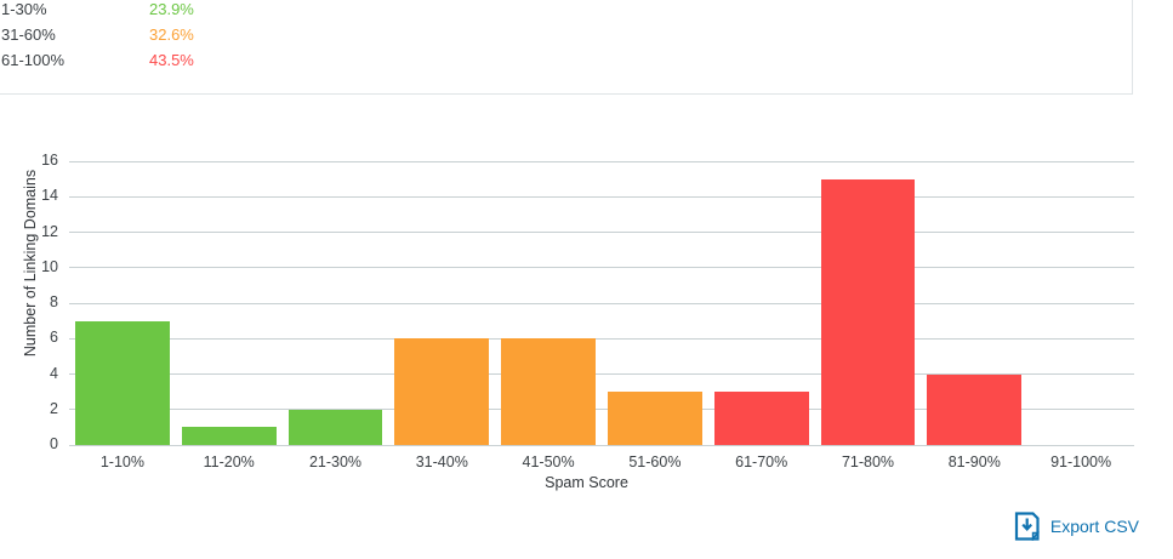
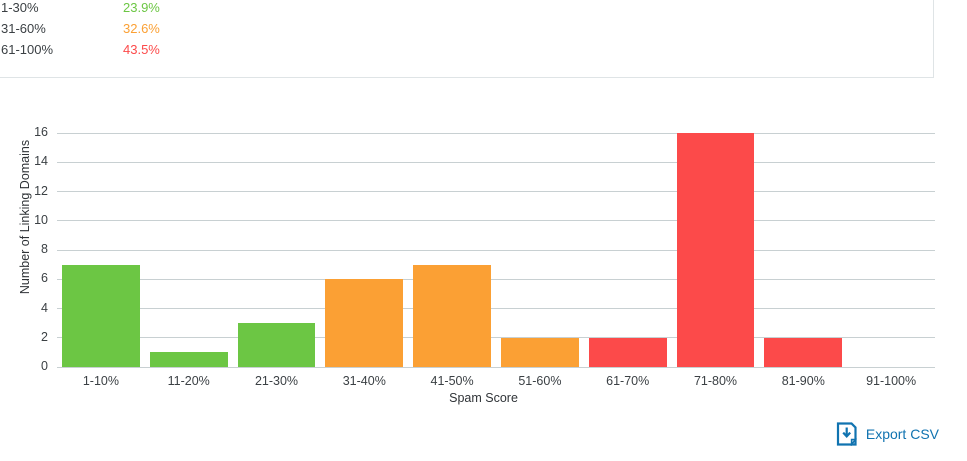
21-30%: 2 -> 3
41-50%: 6 -> 7
51-60%: 3 -> 2
61-70%: 3 -> 2
71-80%: 15 -> 16
81-90%: 4 -> 2
